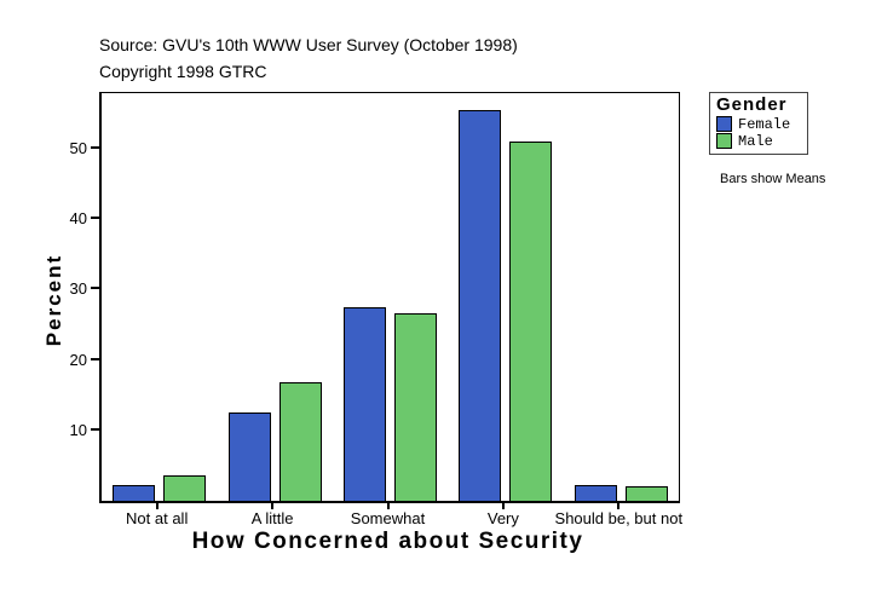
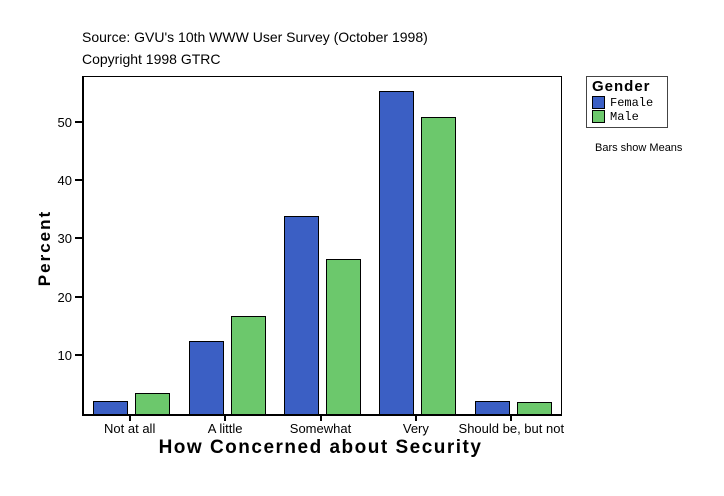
Female/Somewhat: 28 -> 34
